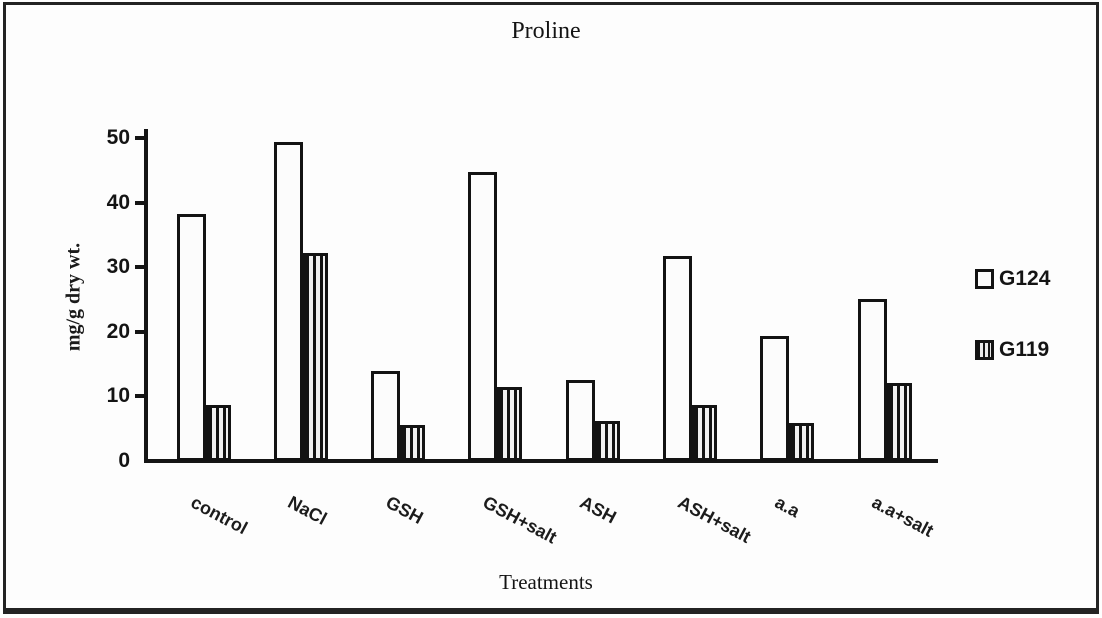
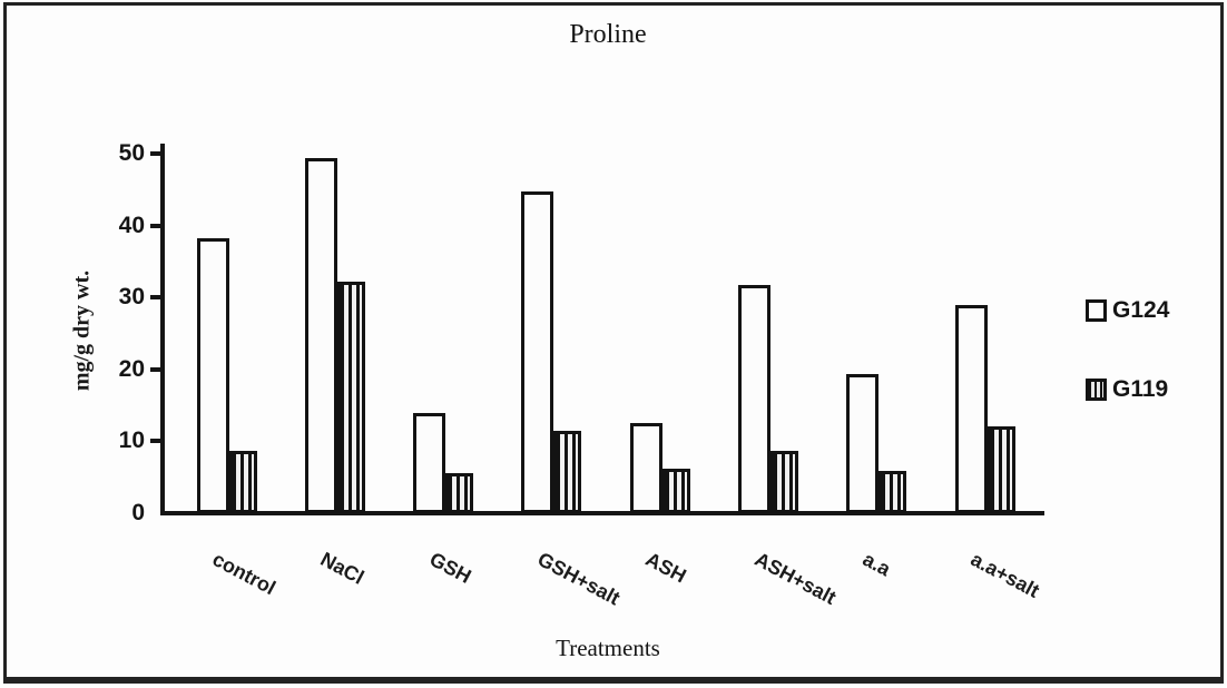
G124/a.a+salt: 25 -> 29
